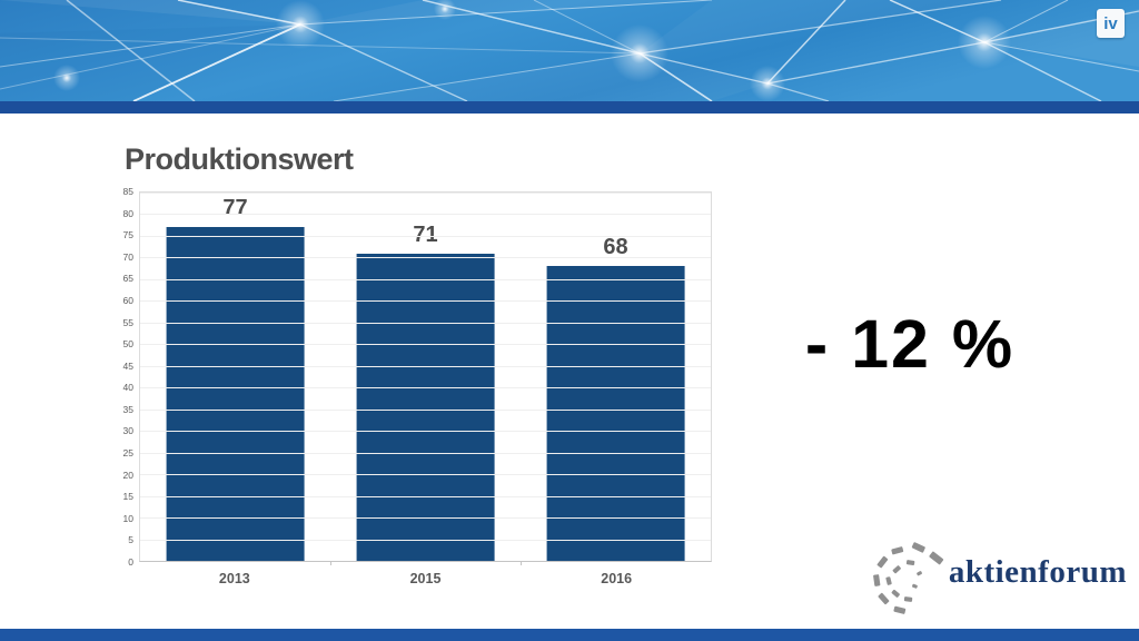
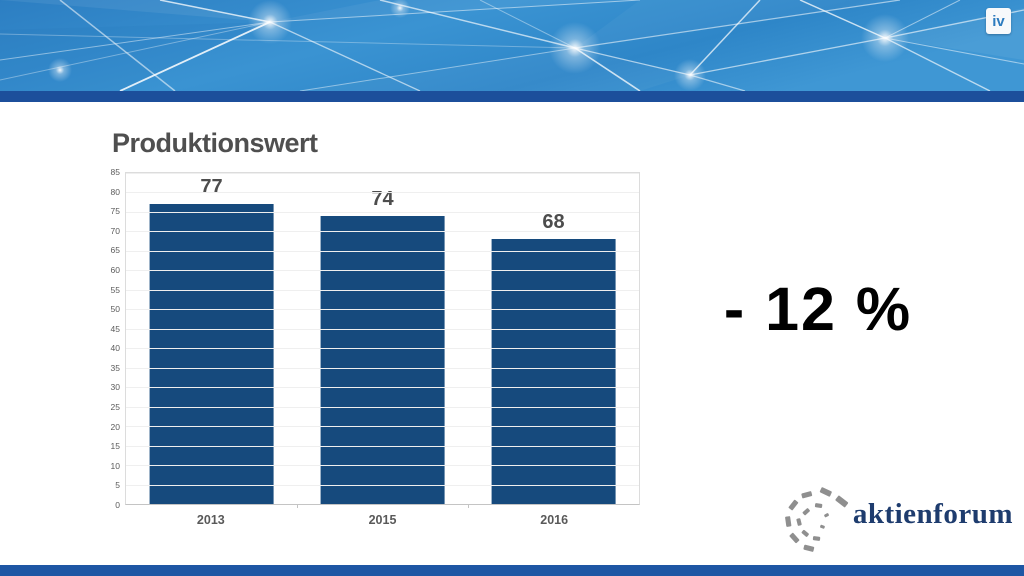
2015: 71 -> 74
